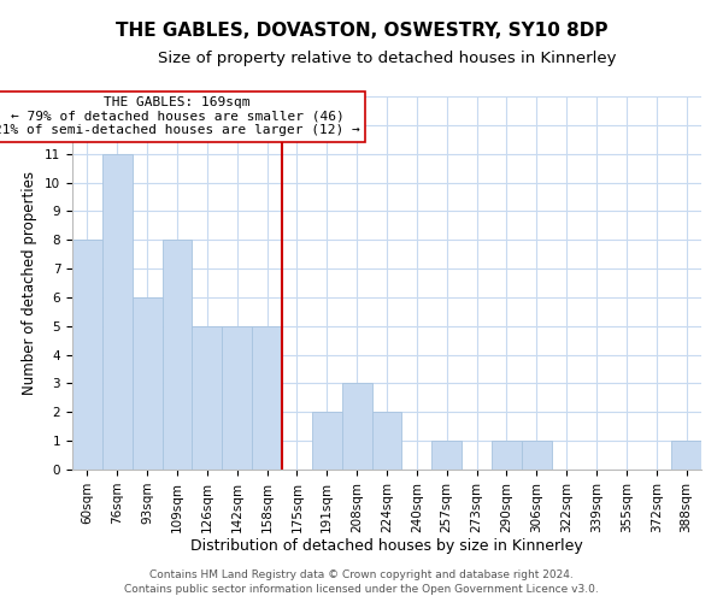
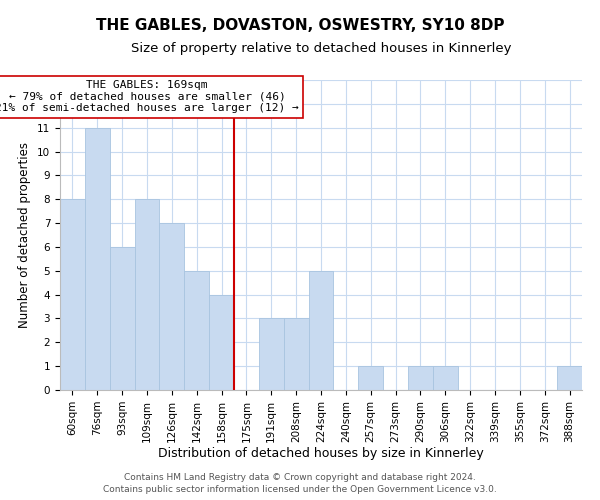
126sqm: 5 -> 7
158sqm: 5 -> 4
191sqm: 2 -> 3
224sqm: 2 -> 5
